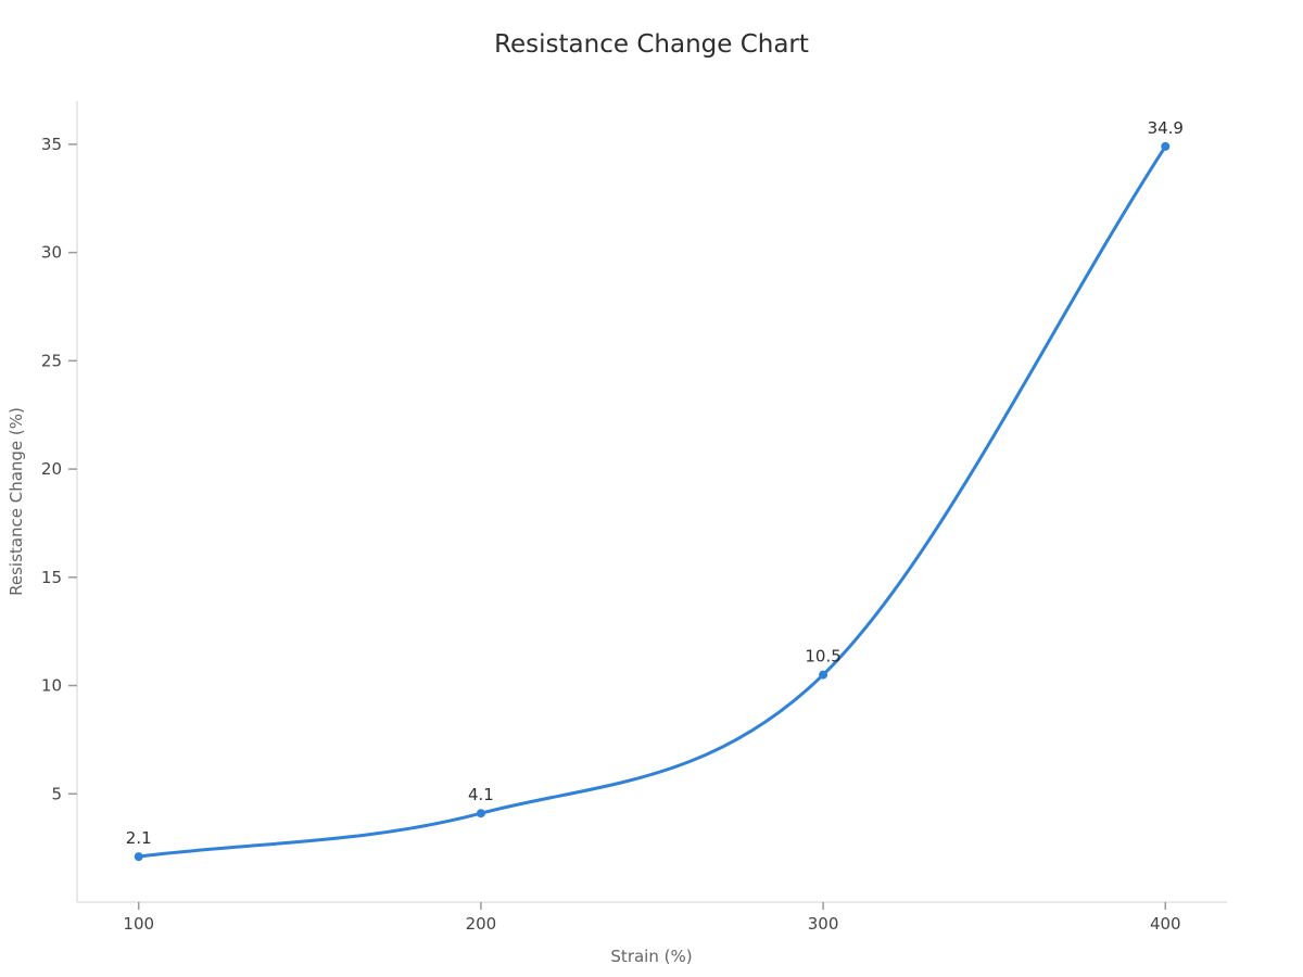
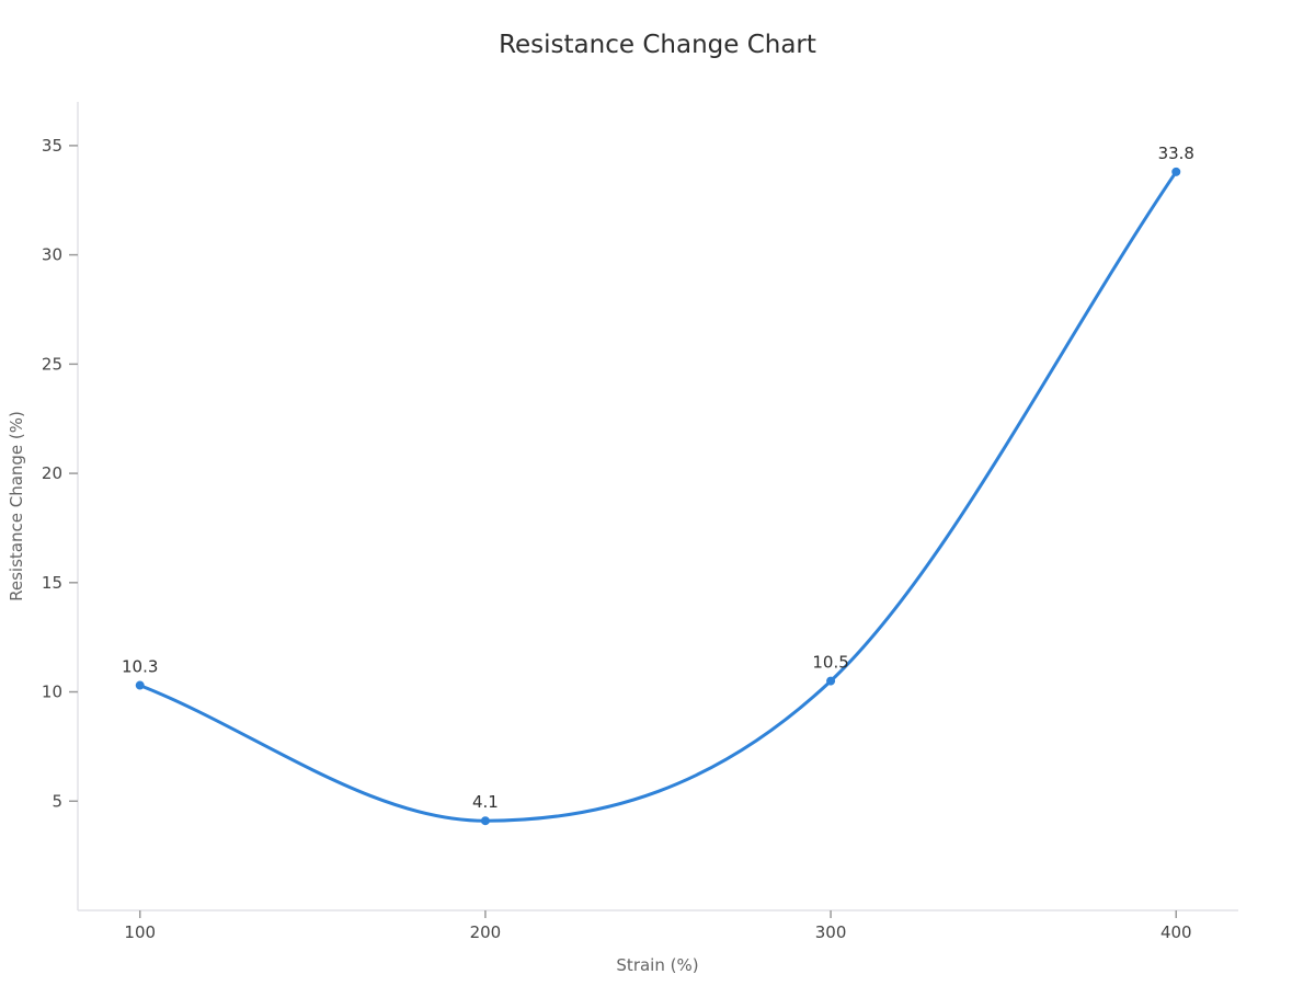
100: 2.1 -> 10.3
400: 34.9 -> 33.8
